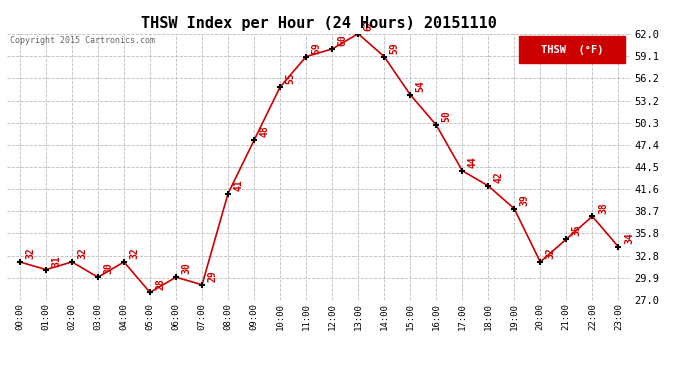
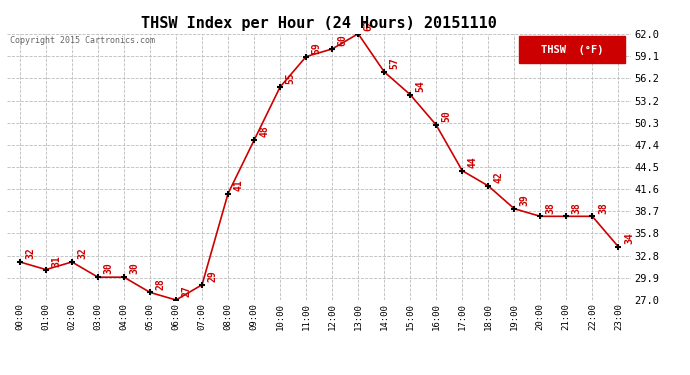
04:00: 32 -> 30
06:00: 30 -> 27
14:00: 59 -> 57
20:00: 32 -> 38
21:00: 35 -> 38
